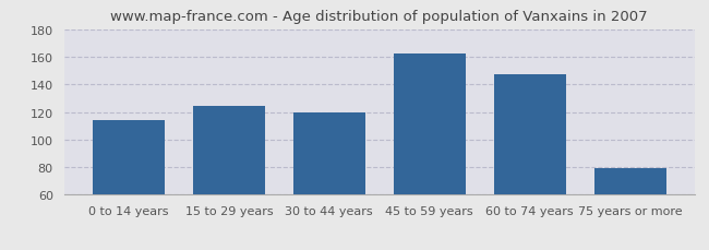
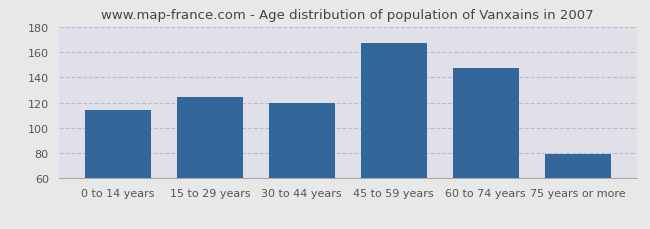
45 to 59 years: 162 -> 167
